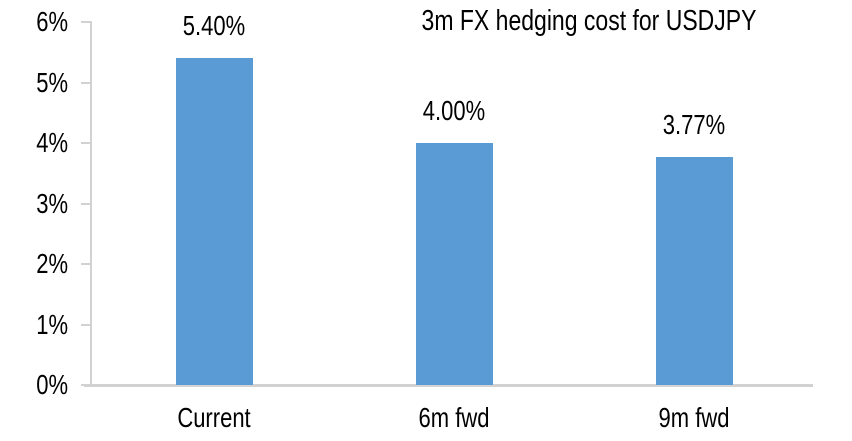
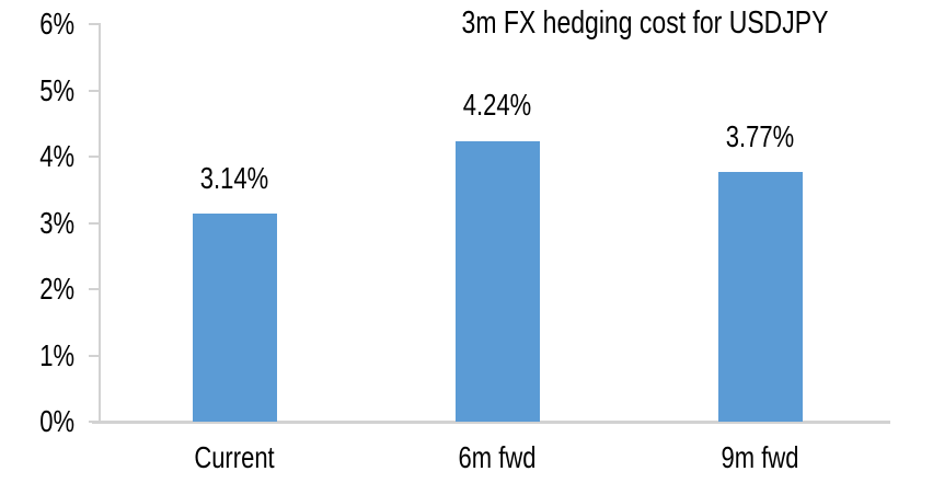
Current: 5.40% -> 3.14%
6m fwd: 4.00% -> 4.24%
